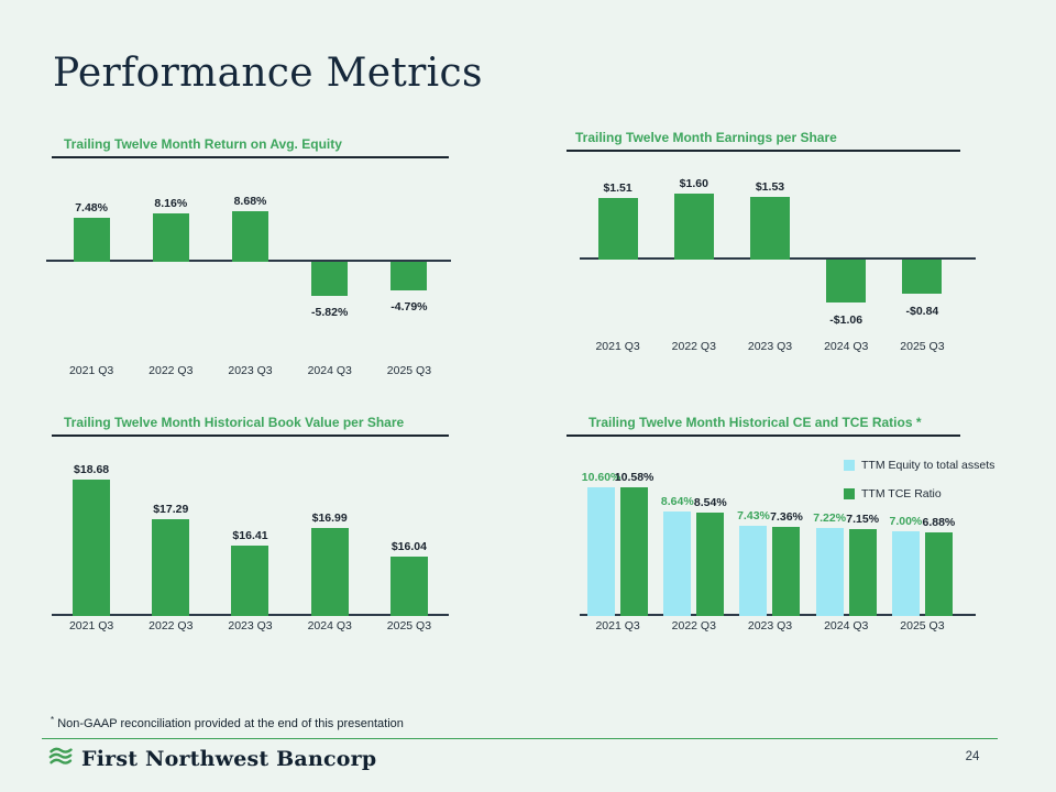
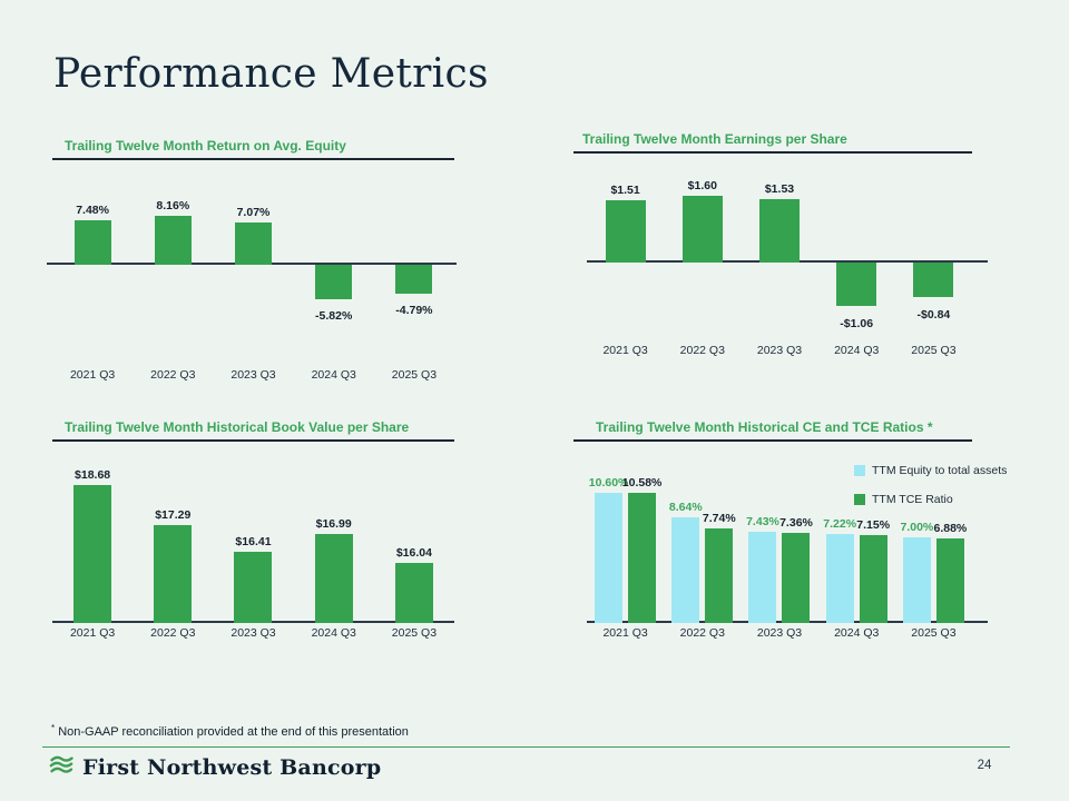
Trailing Twelve Month Return on Avg. Equity/2023 Q3: 8.68% -> 7.07%
Trailing Twelve Month Historical CE and TCE Ratios */TTM TCE Ratio/2022 Q3: 8.54% -> 7.74%
